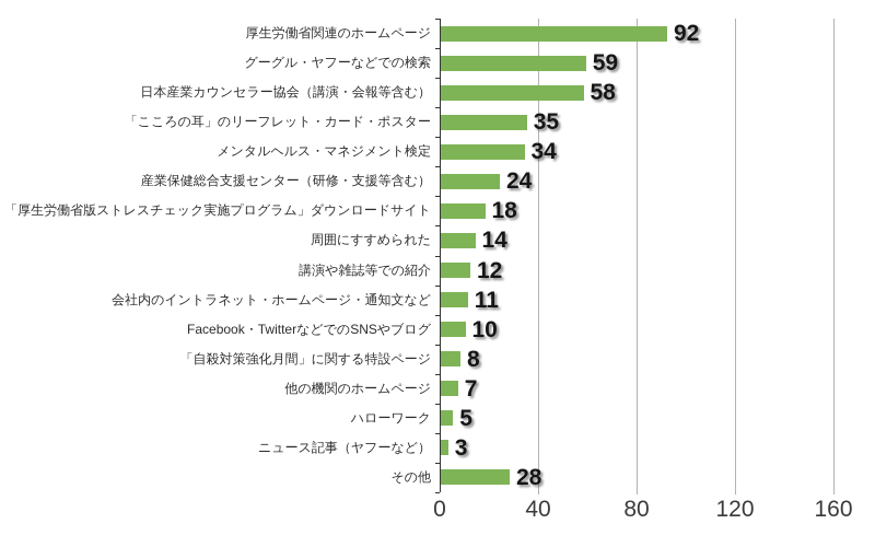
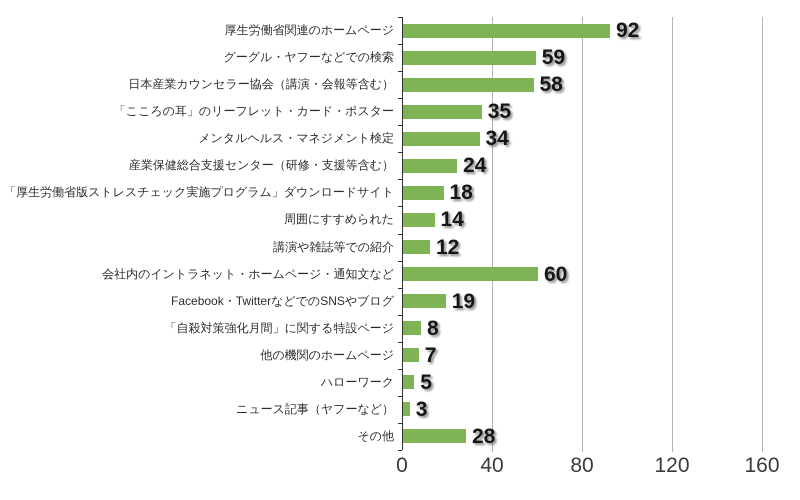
会社内のイントラネット・ホームページ・通知文など: 11 -> 60
Facebook・TwitterなどでのSNSやブログ: 10 -> 19
